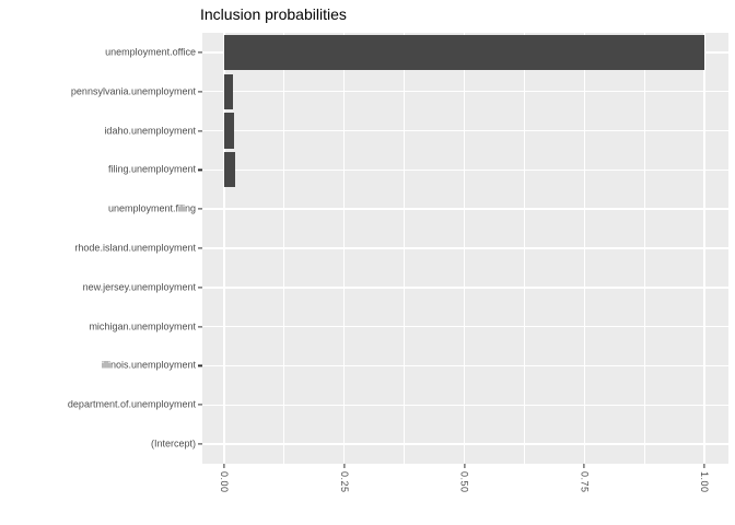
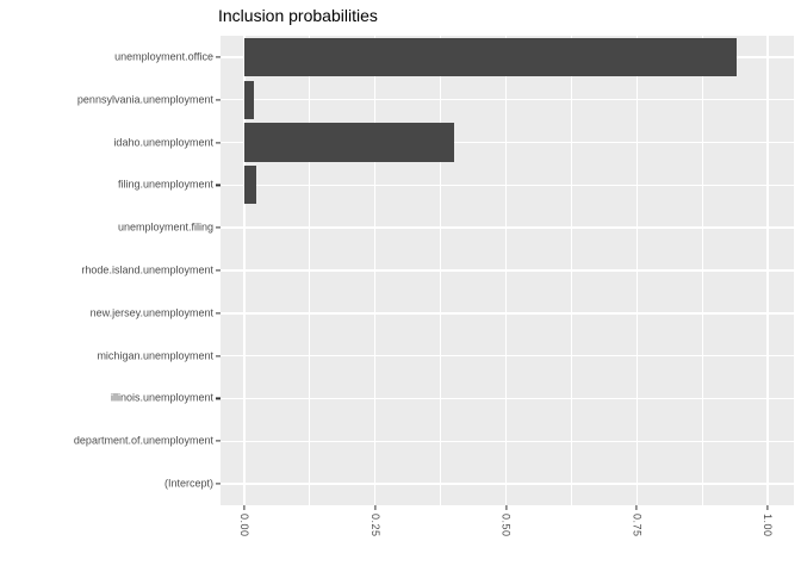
unemployment.office: 1.00 -> 0.94
idaho.unemployment: 0.02 -> 0.40
